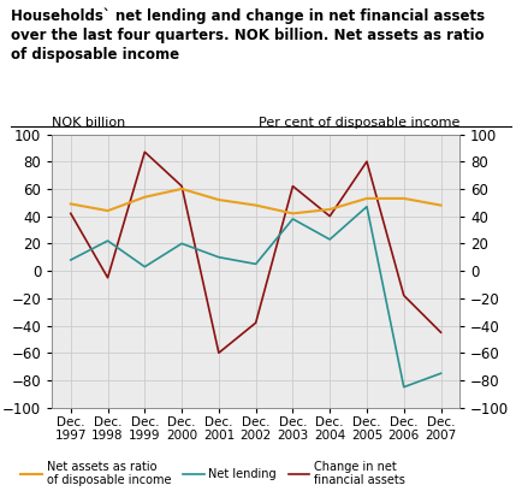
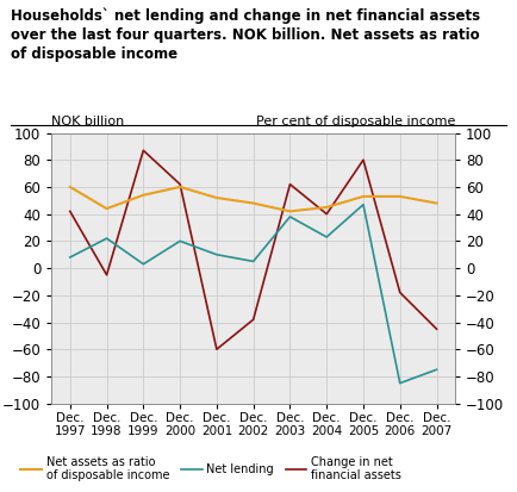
Net assets as ratio of disposable income/Dec. 1997: 49 -> 60
